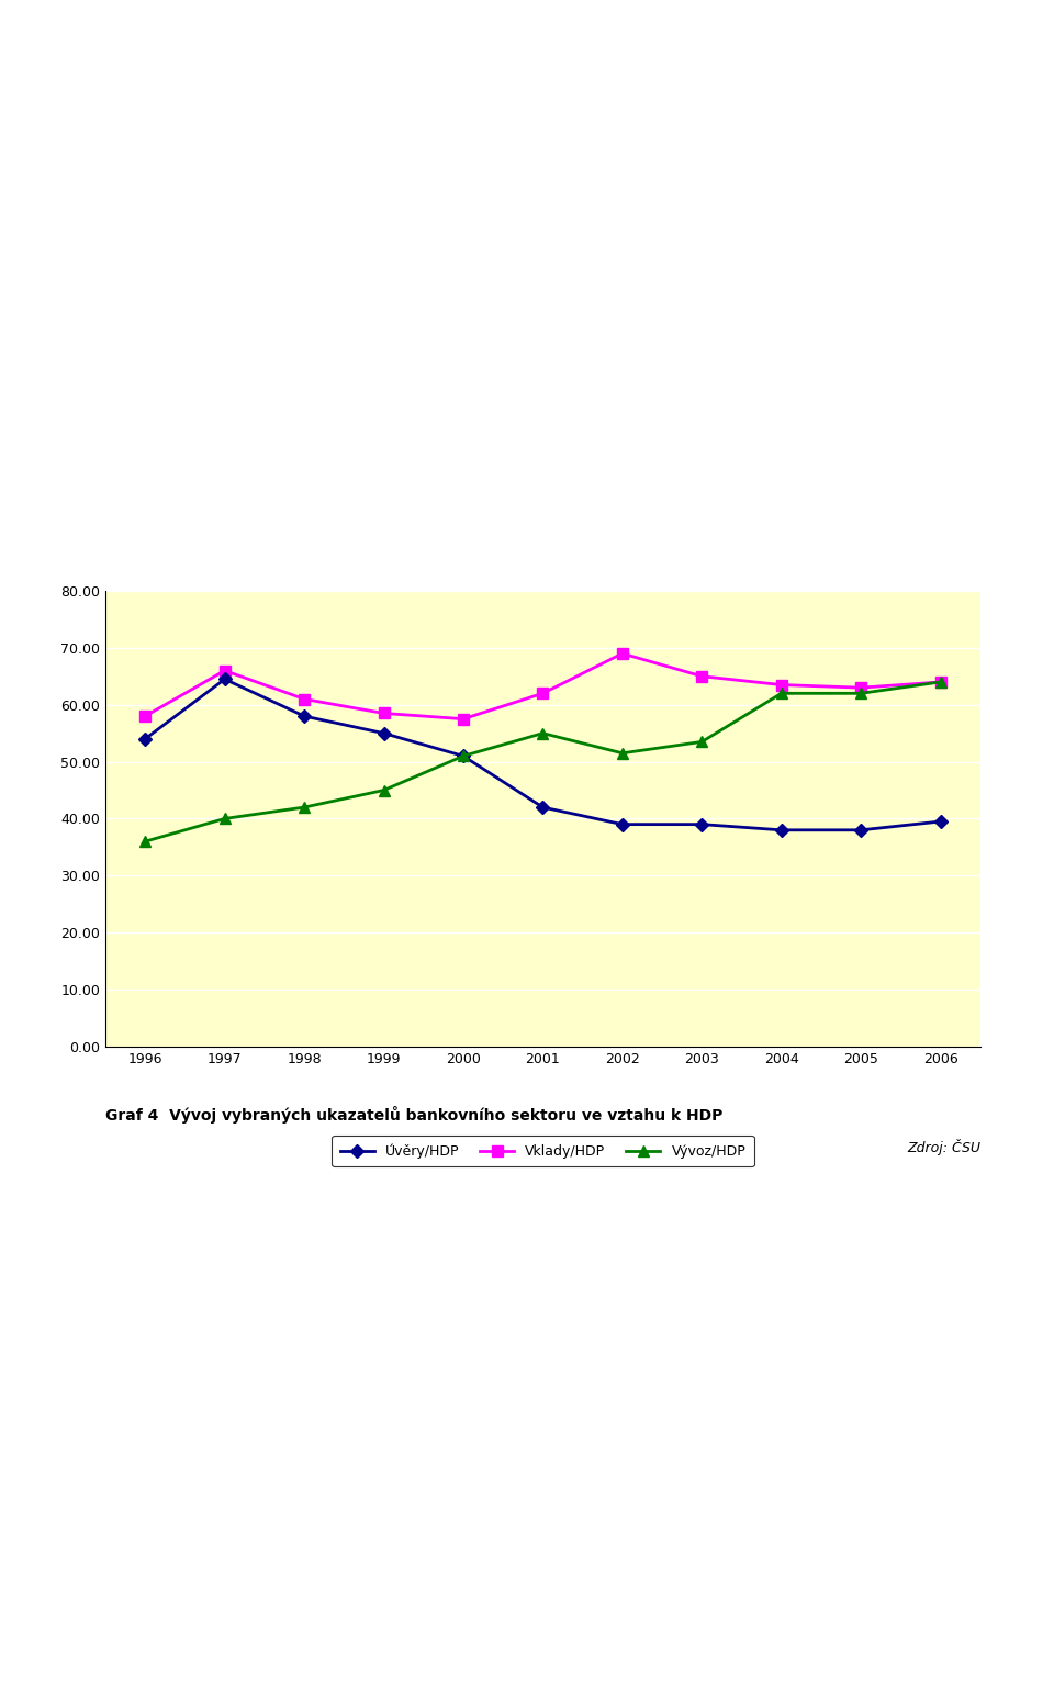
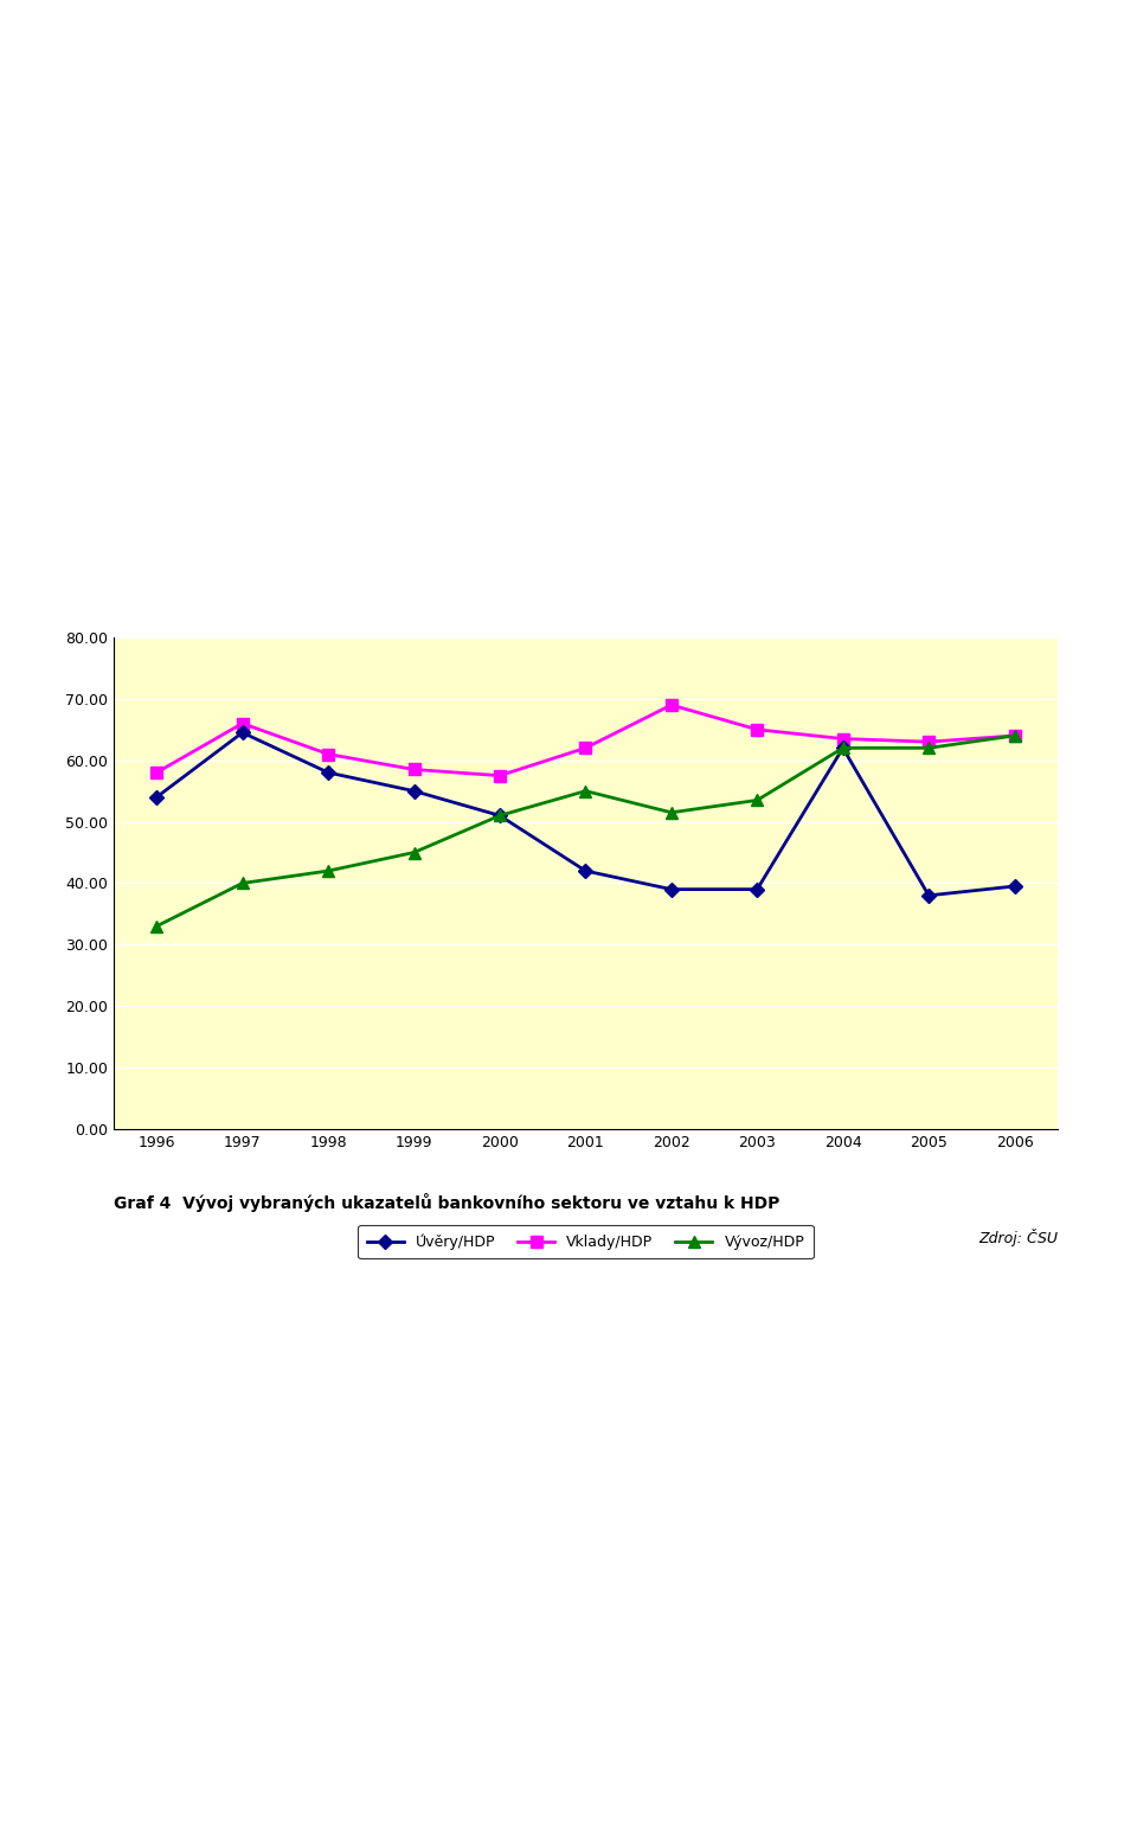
Vývoz/HDP/1996: 36.0 -> 33.0
Úvěry/HDP/2004: 38.0 -> 62.0
